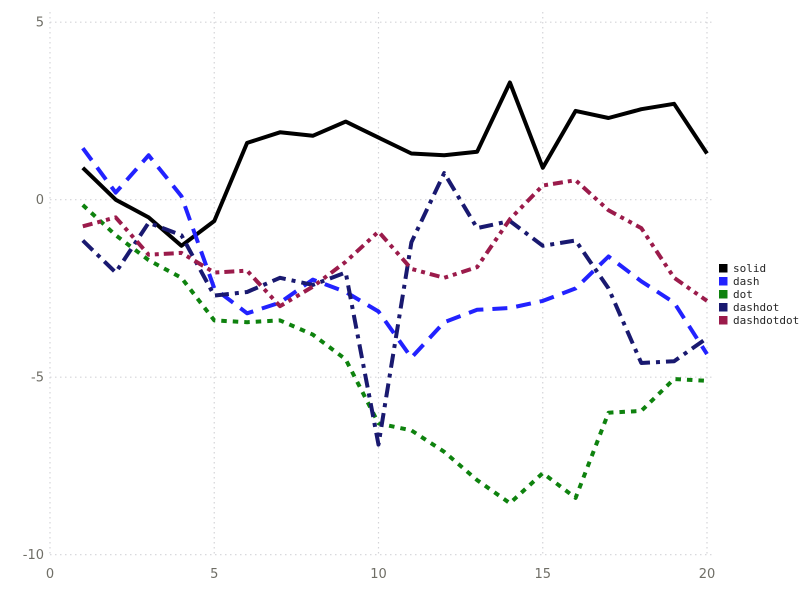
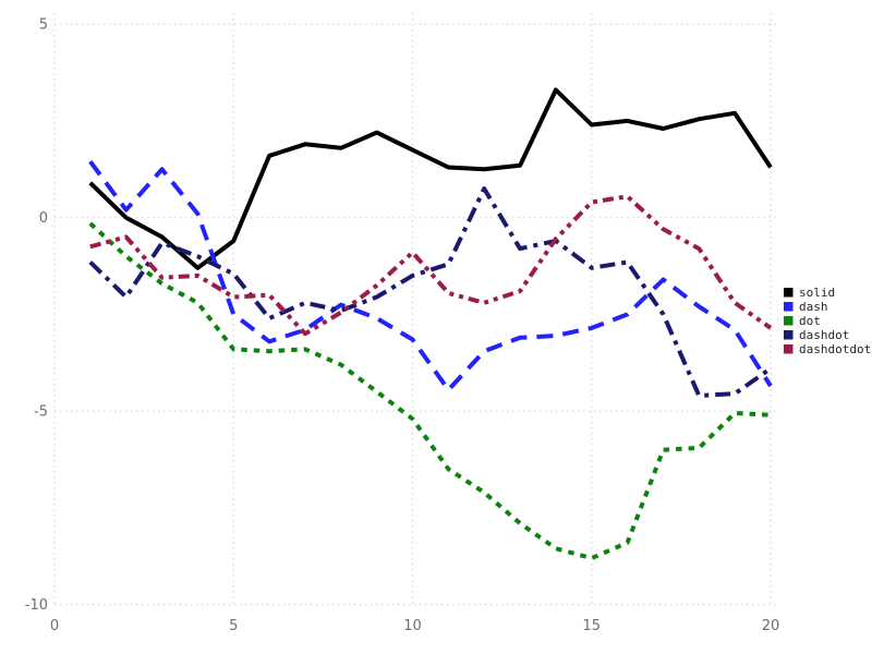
dashdot/5: -2.7 -> -1.4
dot/10: -6.3 -> -5.2
dashdot/10: -6.9 -> -1.5
solid/15: 0.9 -> 2.4
dot/15: -7.7 -> -8.8
